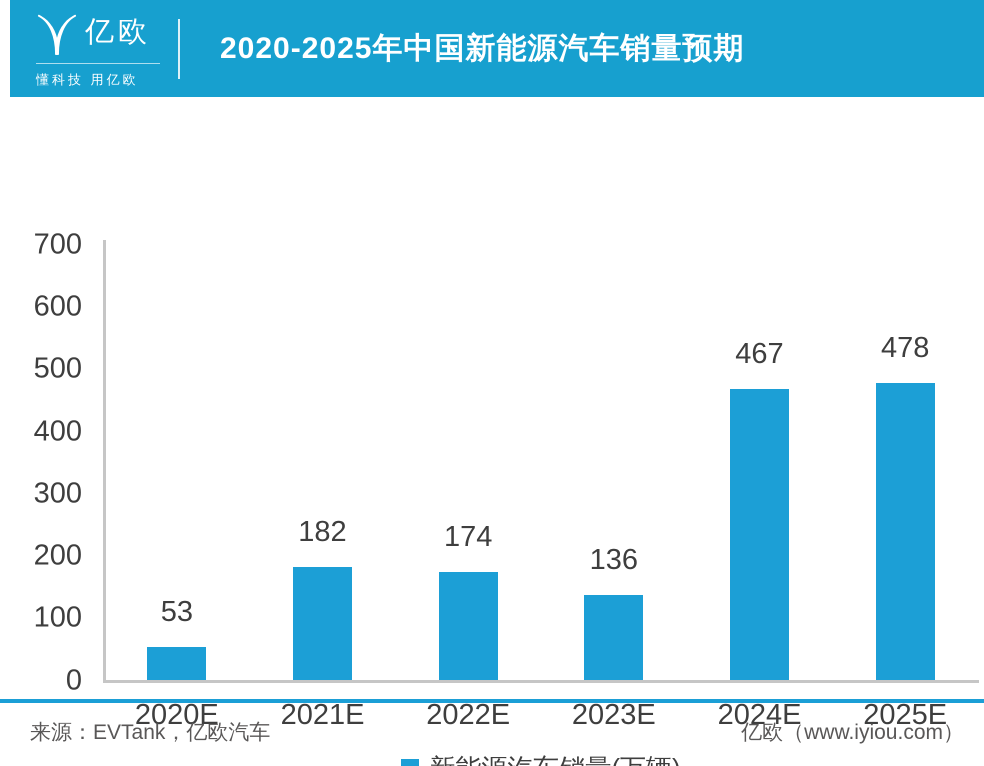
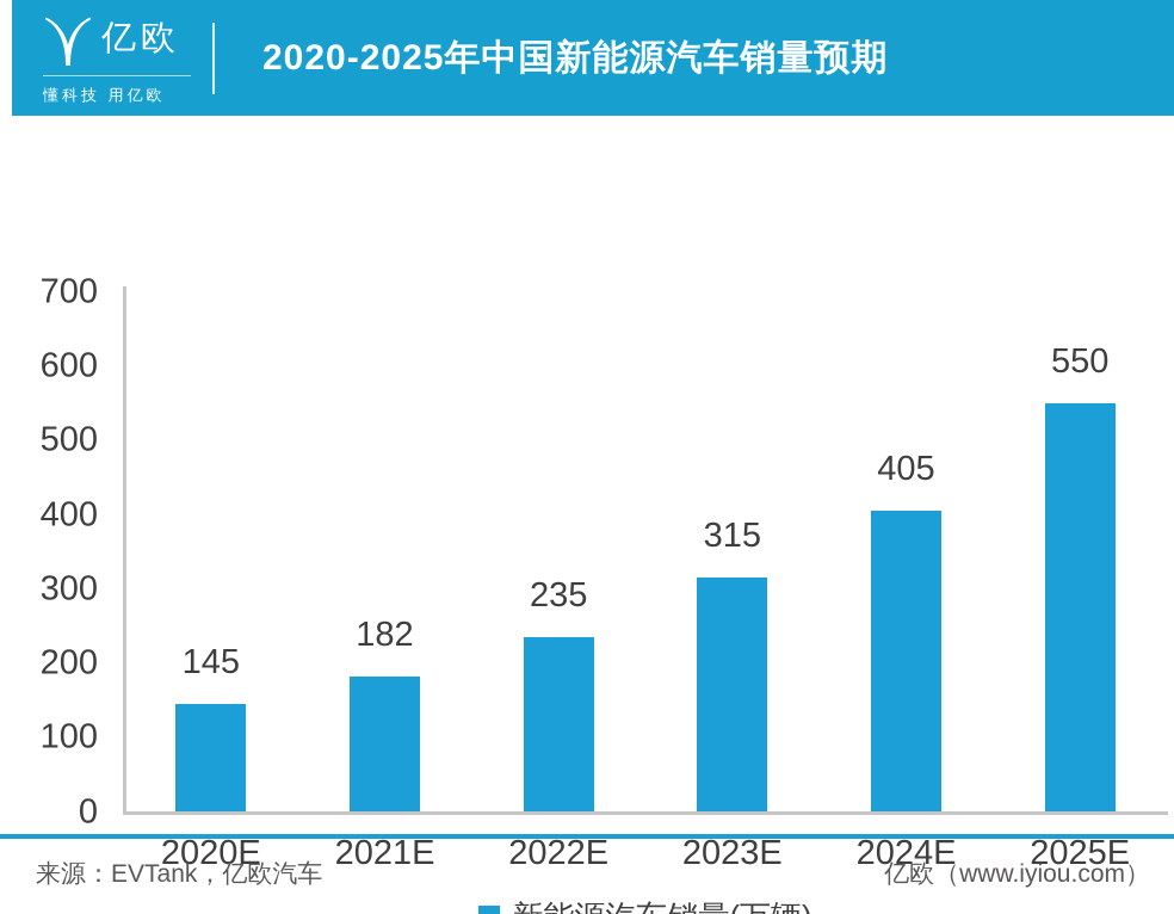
2020E: 53 -> 145
2022E: 174 -> 235
2023E: 136 -> 315
2024E: 467 -> 405
2025E: 478 -> 550
